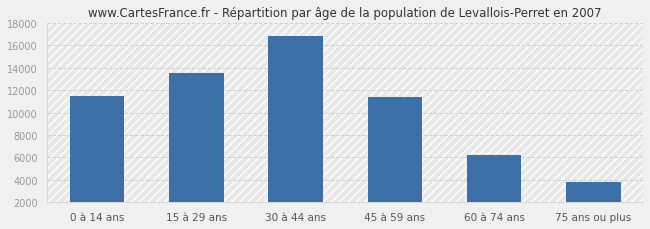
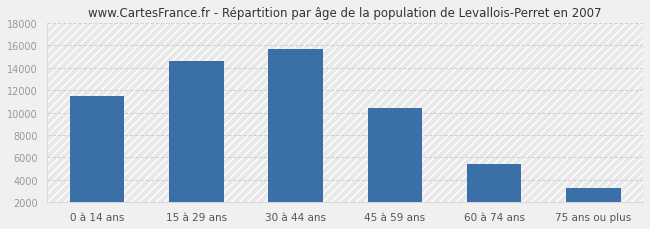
15 à 29 ans: 13500 -> 14600
30 à 44 ans: 16800 -> 15700
45 à 59 ans: 11400 -> 10400
60 à 74 ans: 6200 -> 5400
75 ans ou plus: 3800 -> 3300
